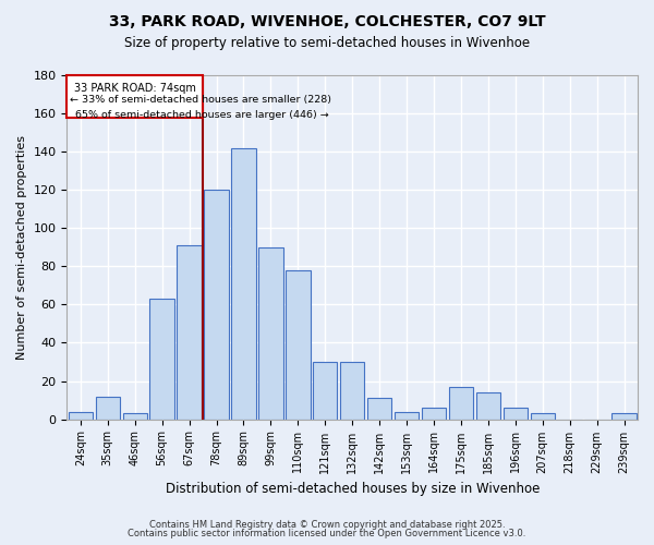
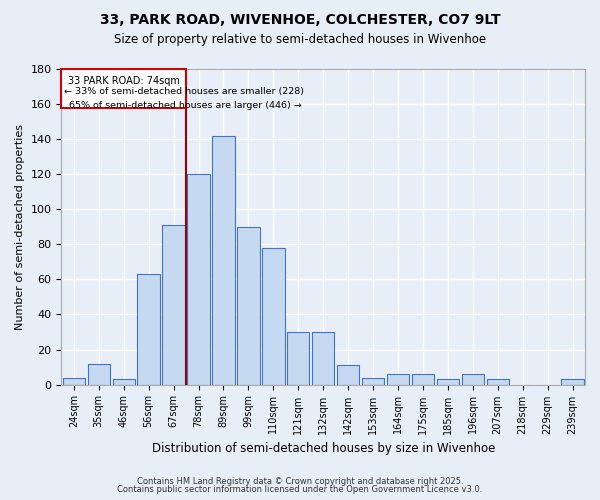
175sqm: 17 -> 6
185sqm: 14 -> 3
